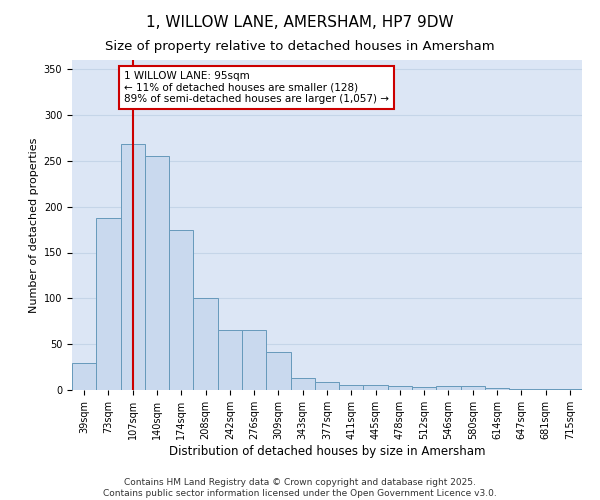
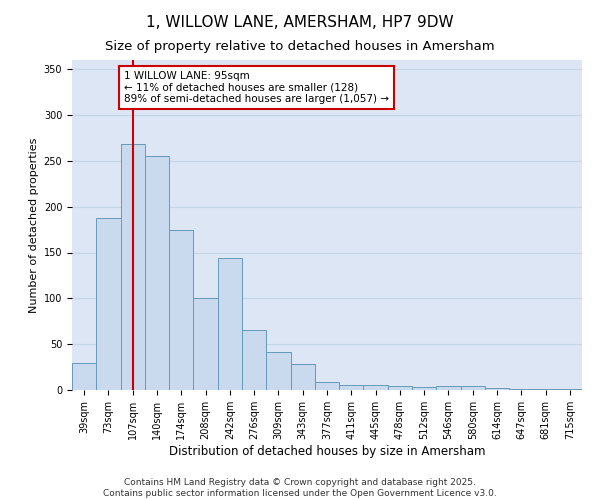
242sqm: 65 -> 144
343sqm: 13 -> 28
